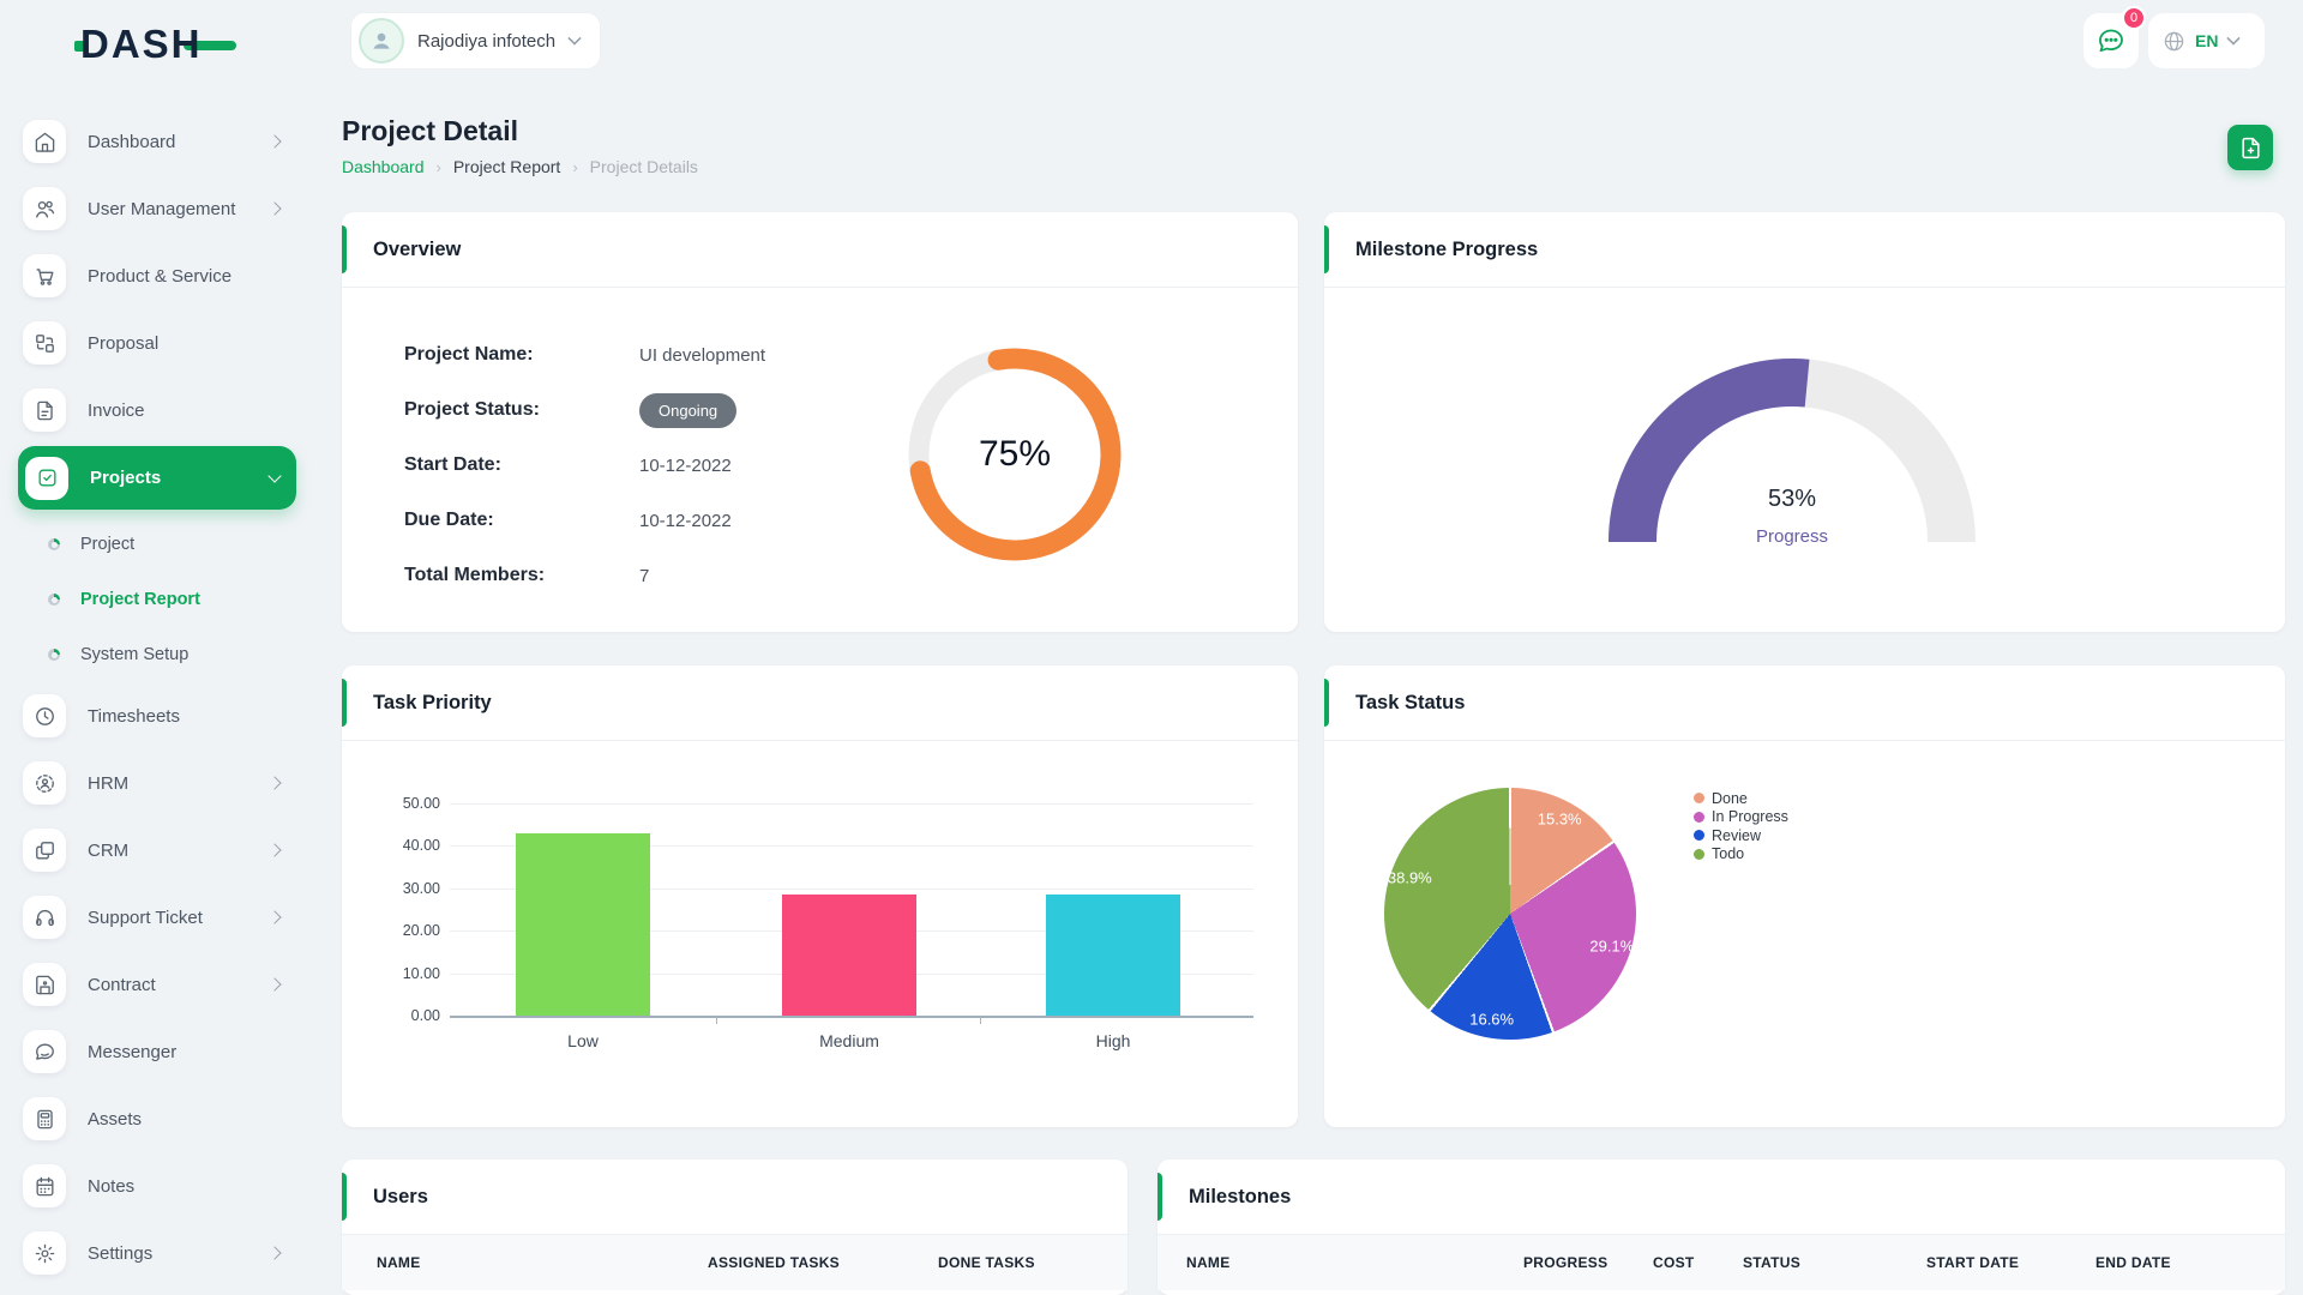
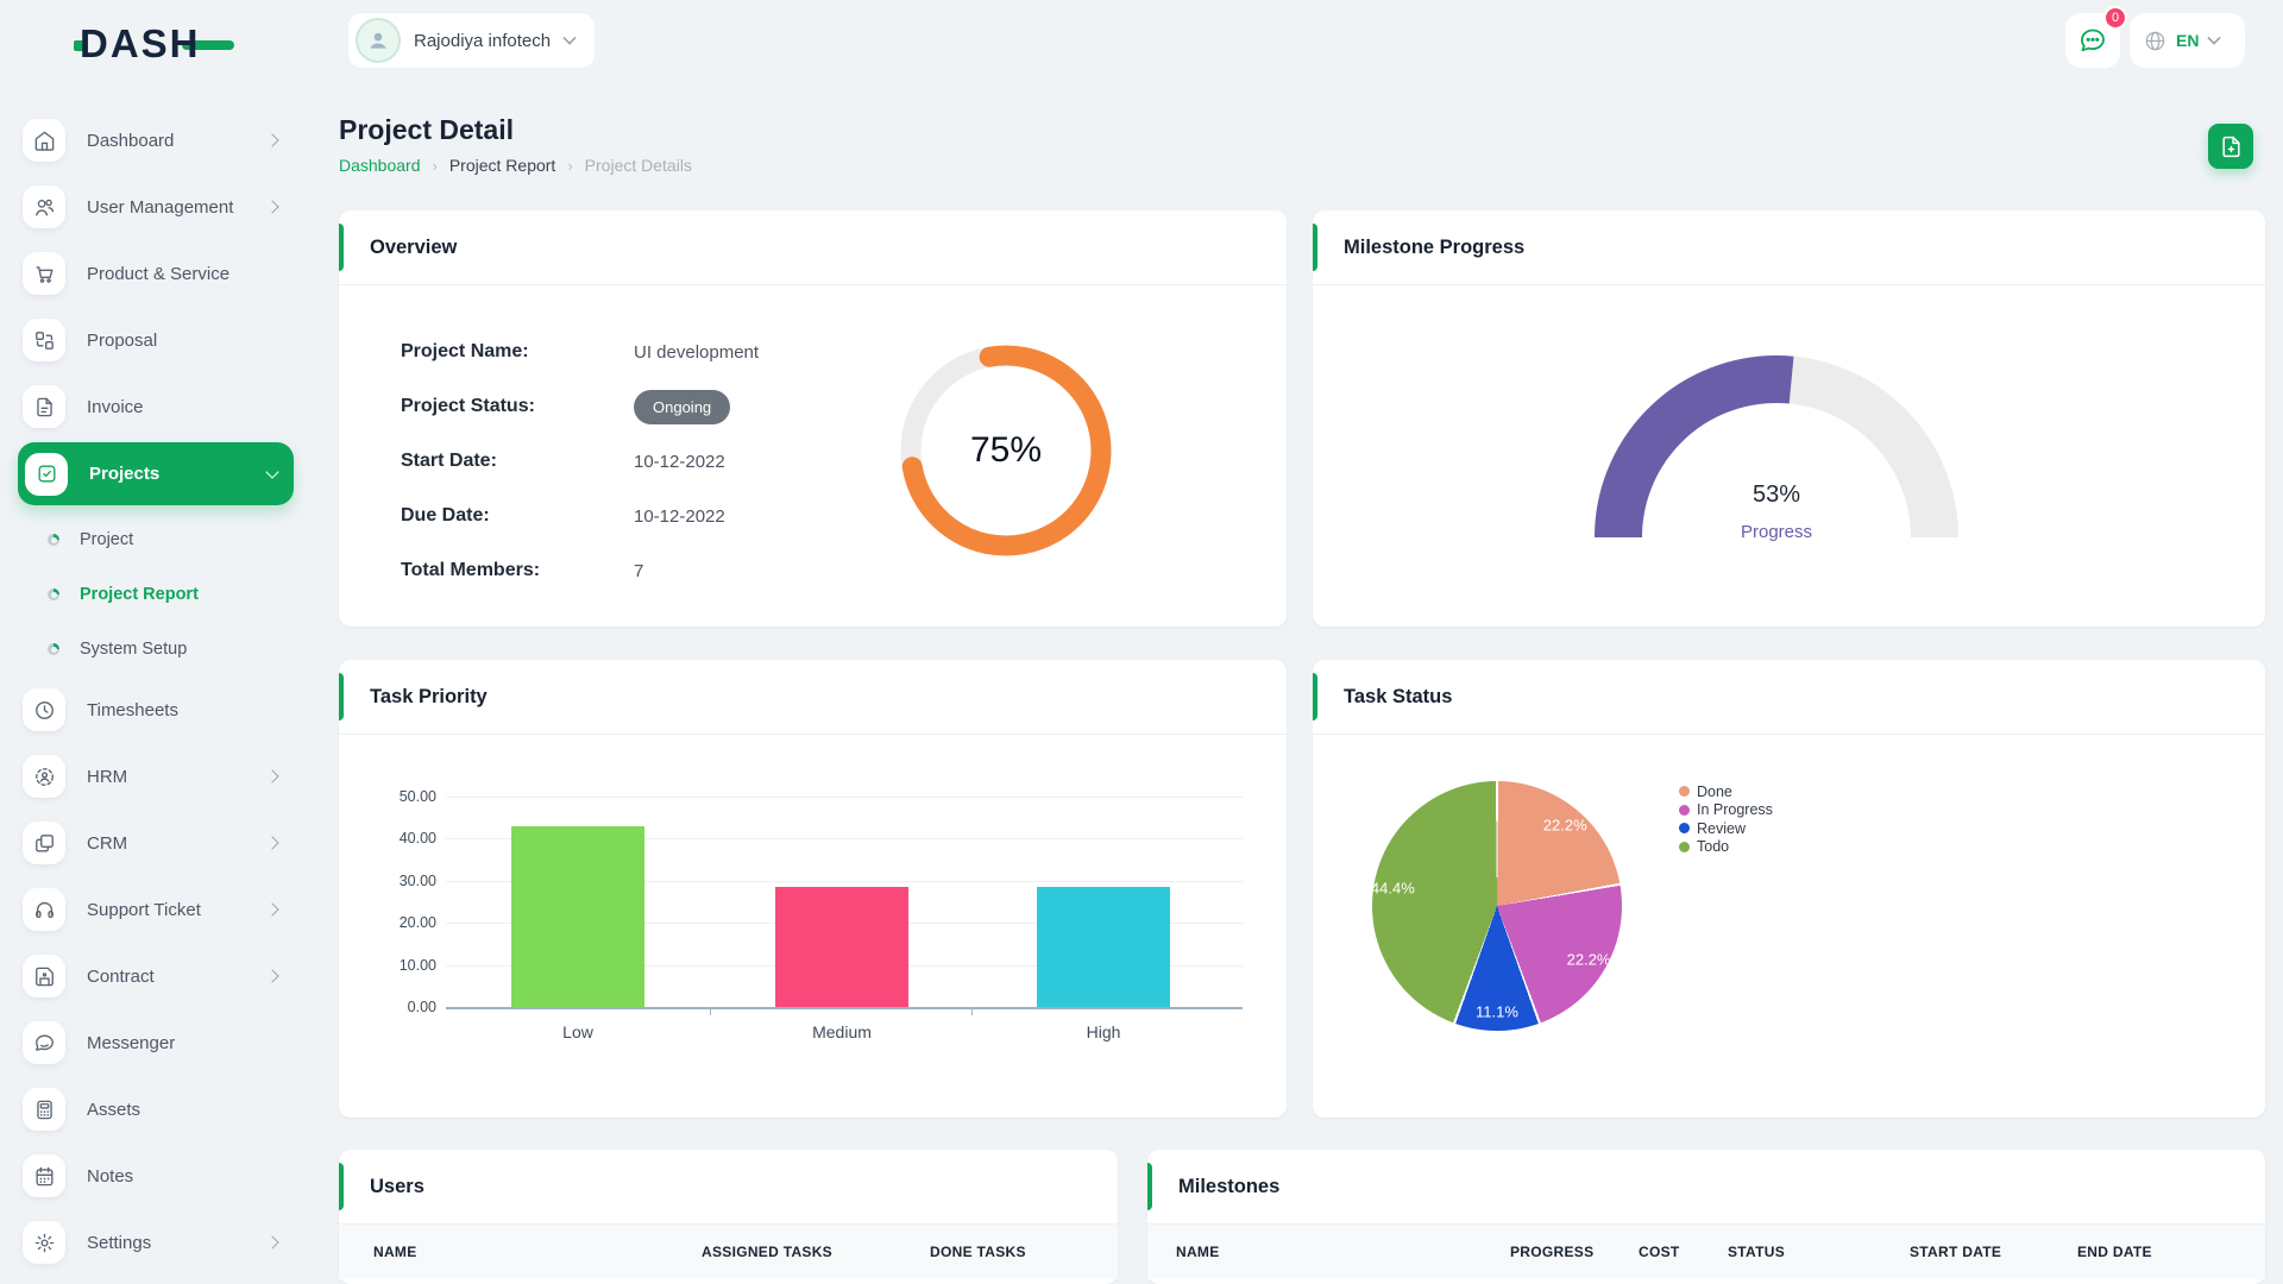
Task Status/Done: 15.3% -> 22.2%
Task Status/In Progress: 29.1% -> 22.2%
Task Status/Review: 16.6% -> 11.1%
Task Status/Todo: 38.9% -> 44.4%
